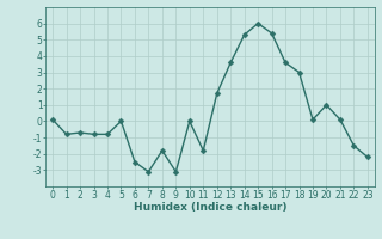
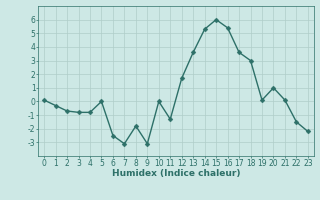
1: -0.8 -> -0.3
11: -1.8 -> -1.3
